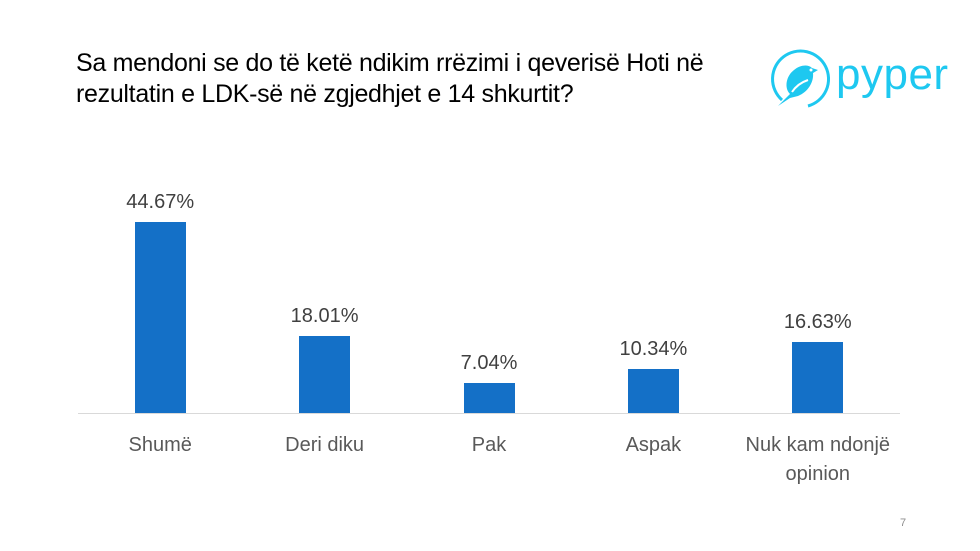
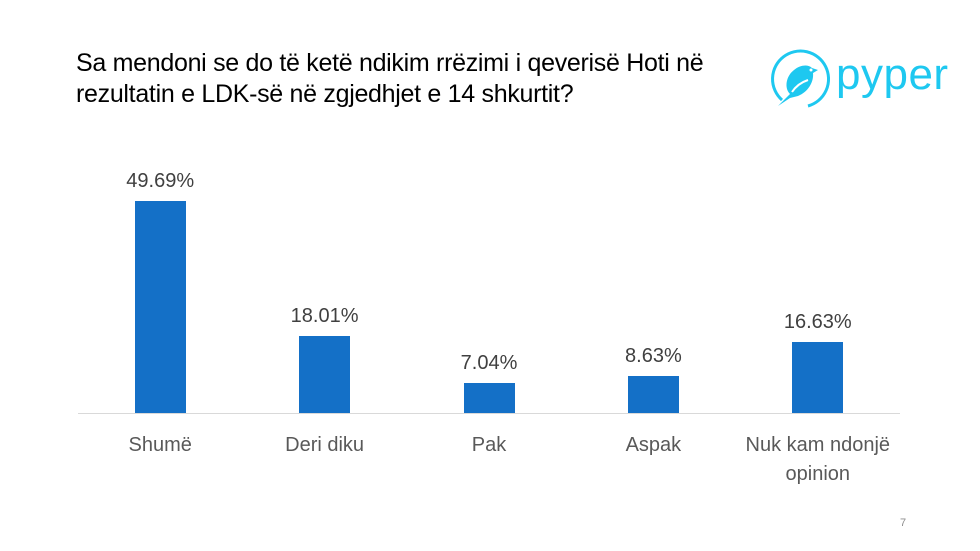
Shumë: 44.67% -> 49.69%
Aspak: 10.34% -> 8.63%
